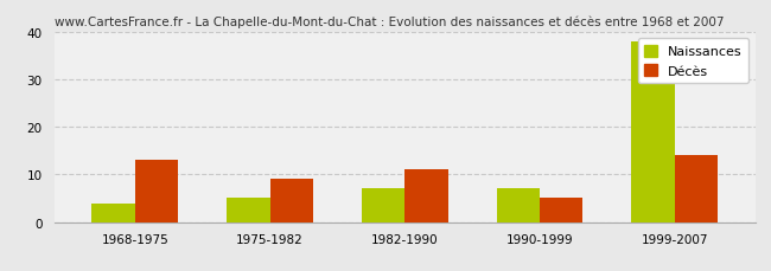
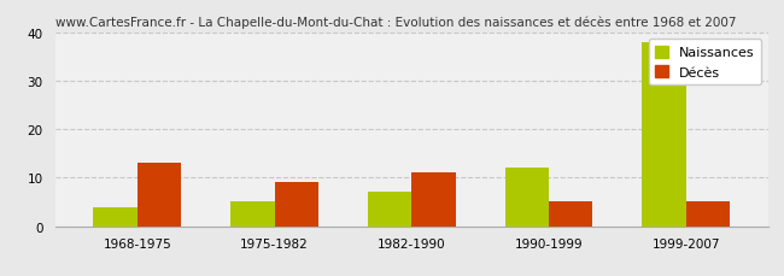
Naissances/1990-1999: 7 -> 12
Décès/1999-2007: 14 -> 5
